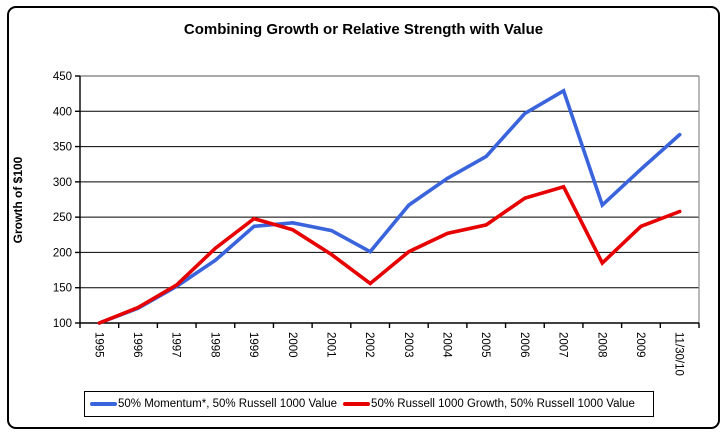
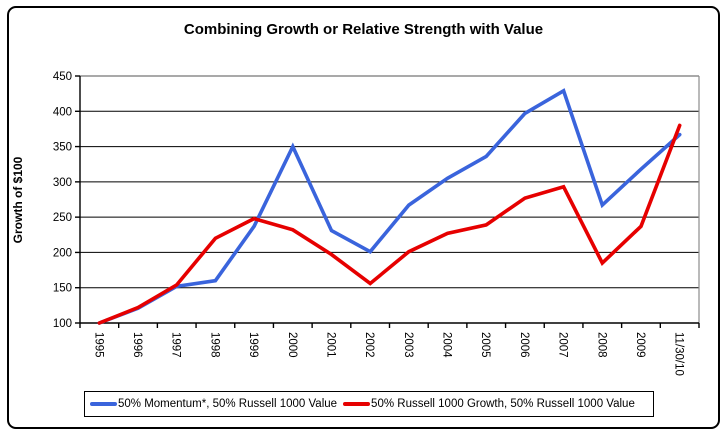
50% Momentum*, 50% Russell 1000 Value/1998: 190 -> 160
50% Russell 1000 Growth, 50% Russell 1000 Value/1998: 210 -> 220
50% Momentum*, 50% Russell 1000 Value/2000: 240 -> 350
50% Russell 1000 Growth, 50% Russell 1000 Value/11/30/10: 260 -> 380
